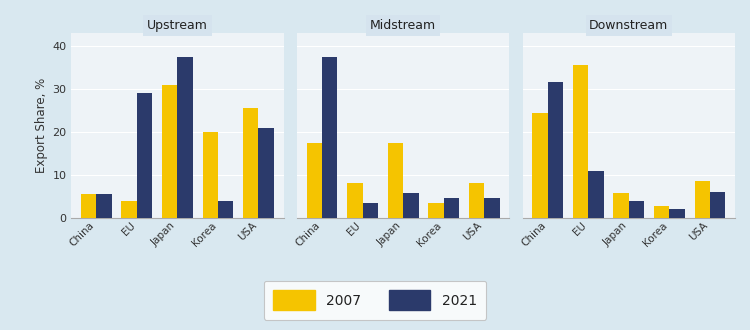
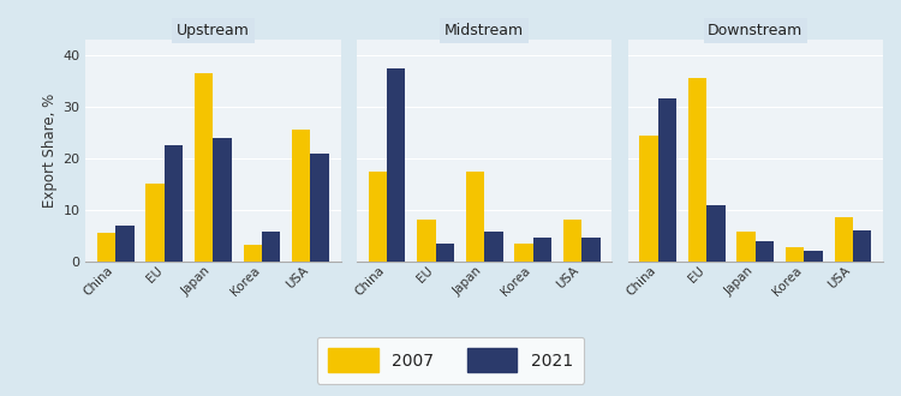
Upstream/2021/China: 5.5 -> 7.0
Upstream/2007/EU: 4.0 -> 15.0
Upstream/2021/EU: 29.0 -> 22.5
Upstream/2007/Japan: 31.0 -> 36.5
Upstream/2021/Japan: 37.5 -> 24.0
Upstream/2007/Korea: 20.0 -> 3.2
Upstream/2021/Korea: 4.0 -> 5.8
